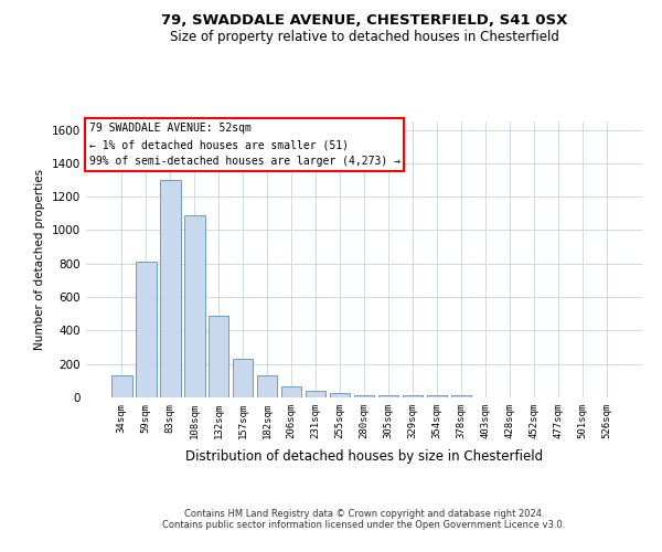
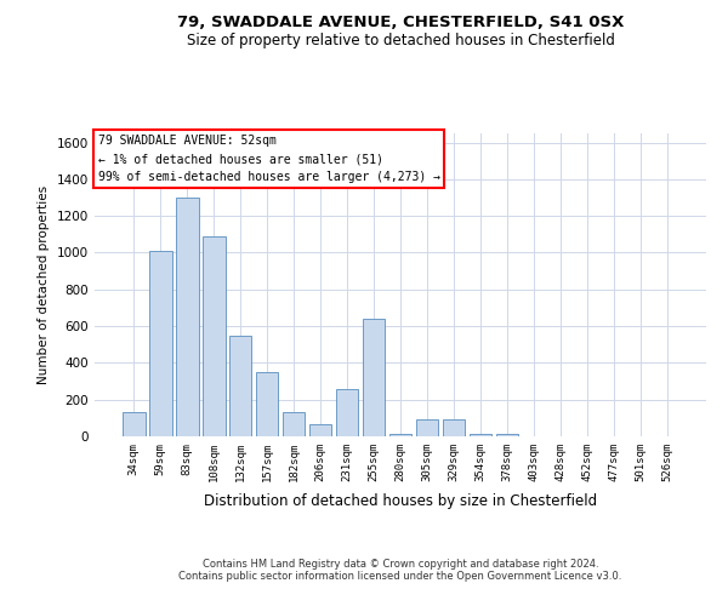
59sqm: 810 -> 1010
132sqm: 490 -> 550
157sqm: 230 -> 350
231sqm: 40 -> 260
255sqm: 20 -> 640
305sqm: 10 -> 90
329sqm: 10 -> 90
